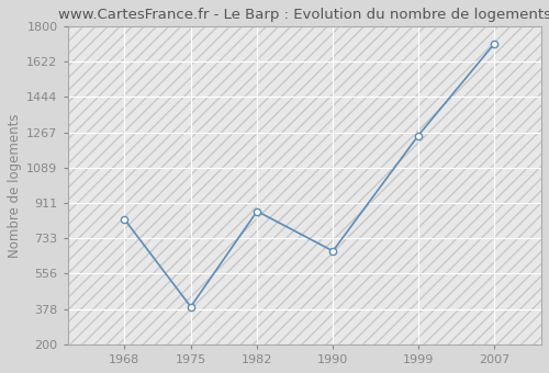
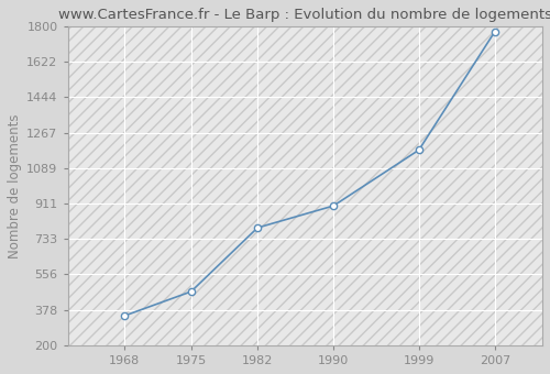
1968: 830 -> 350
1975: 390 -> 470
1982: 870 -> 790
1990: 670 -> 900
1999: 1250 -> 1180
2007: 1710 -> 1770
